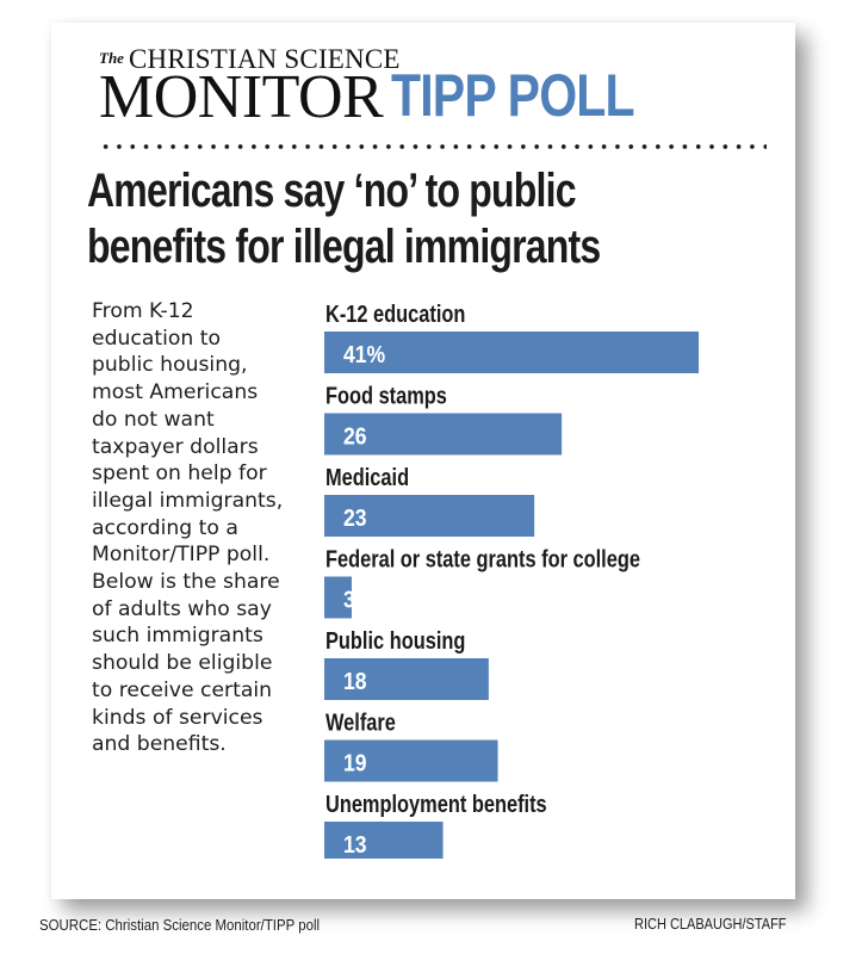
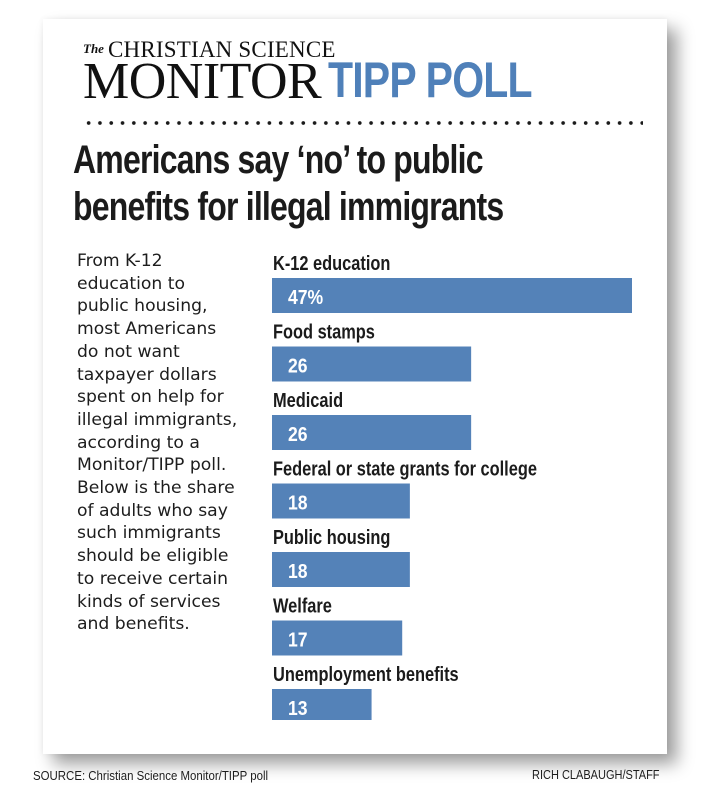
K-12 education: 41% -> 47%
Medicaid: 23 -> 26
Federal or state grants for college: 3 -> 18
Welfare: 19 -> 17
